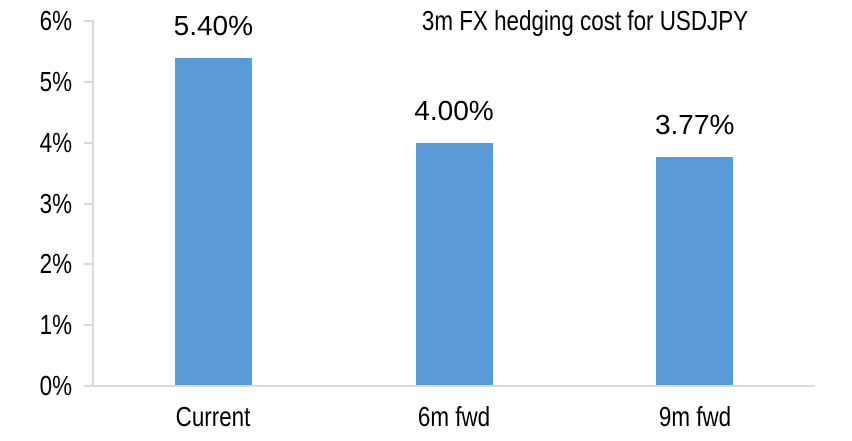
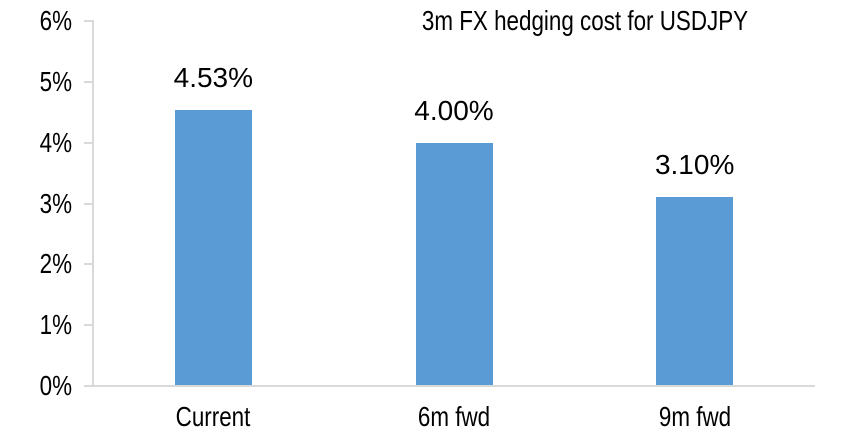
Current: 5.40% -> 4.53%
9m fwd: 3.77% -> 3.10%
